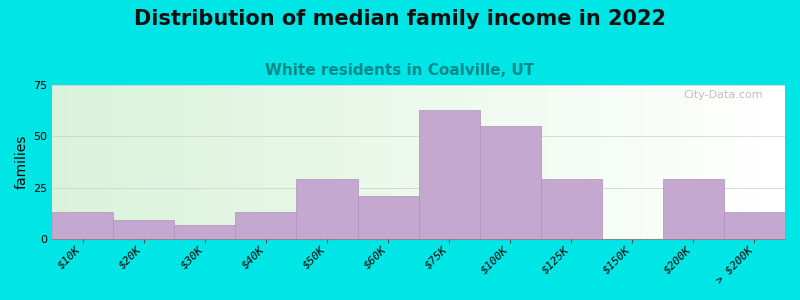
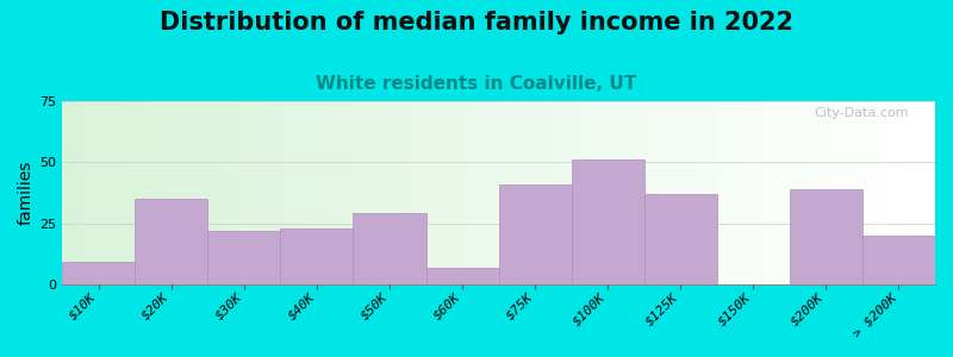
$10K: 13 -> 9
$20K: 9 -> 35
$30K: 7 -> 22
$40K: 13 -> 23
$60K: 21 -> 7
$75K: 63 -> 41
$100K: 55 -> 51
$125K: 29 -> 37
$200K: 29 -> 39
> $200K: 13 -> 20
